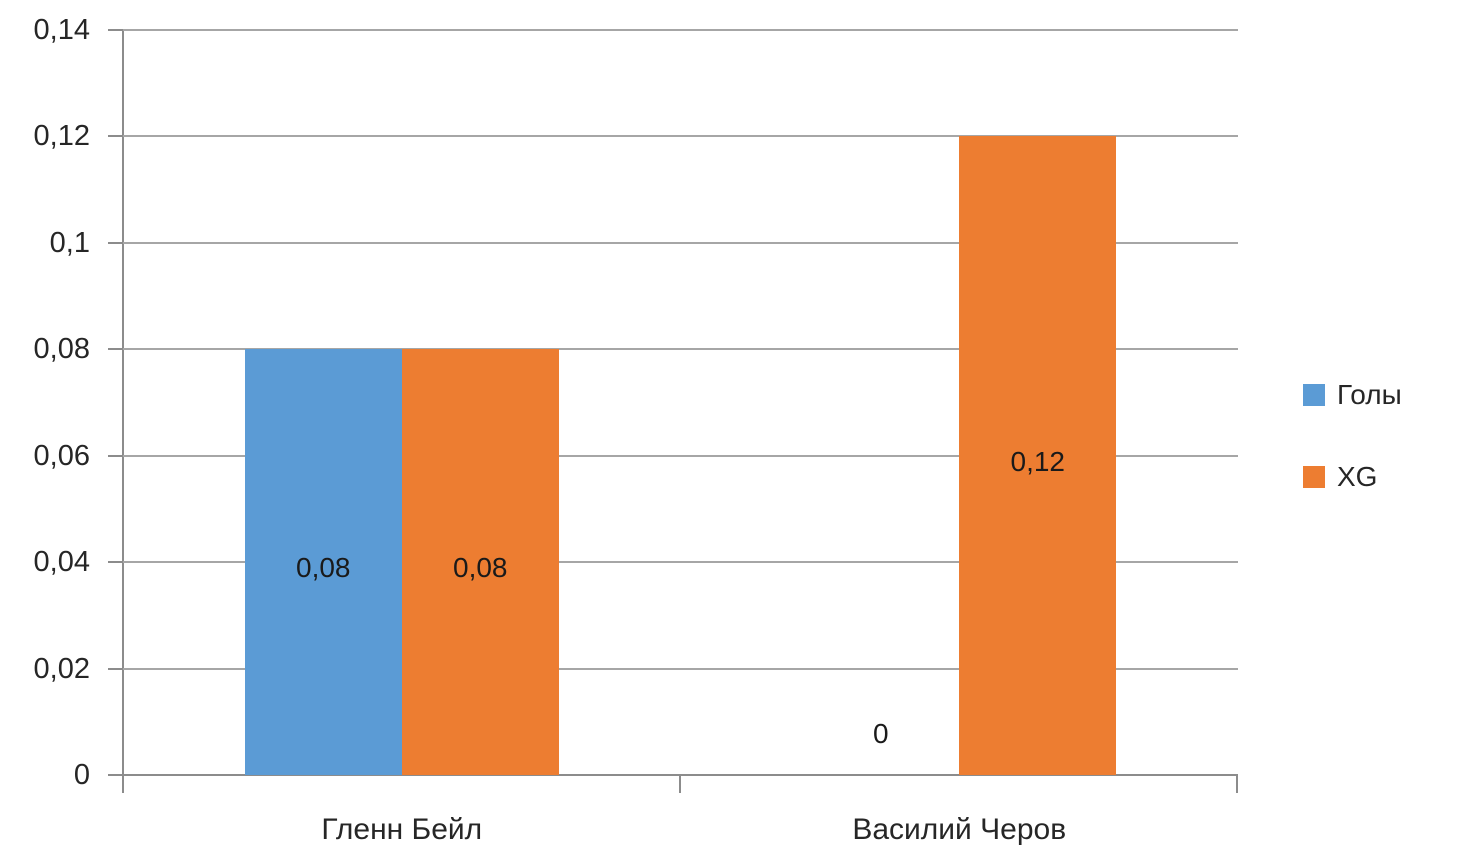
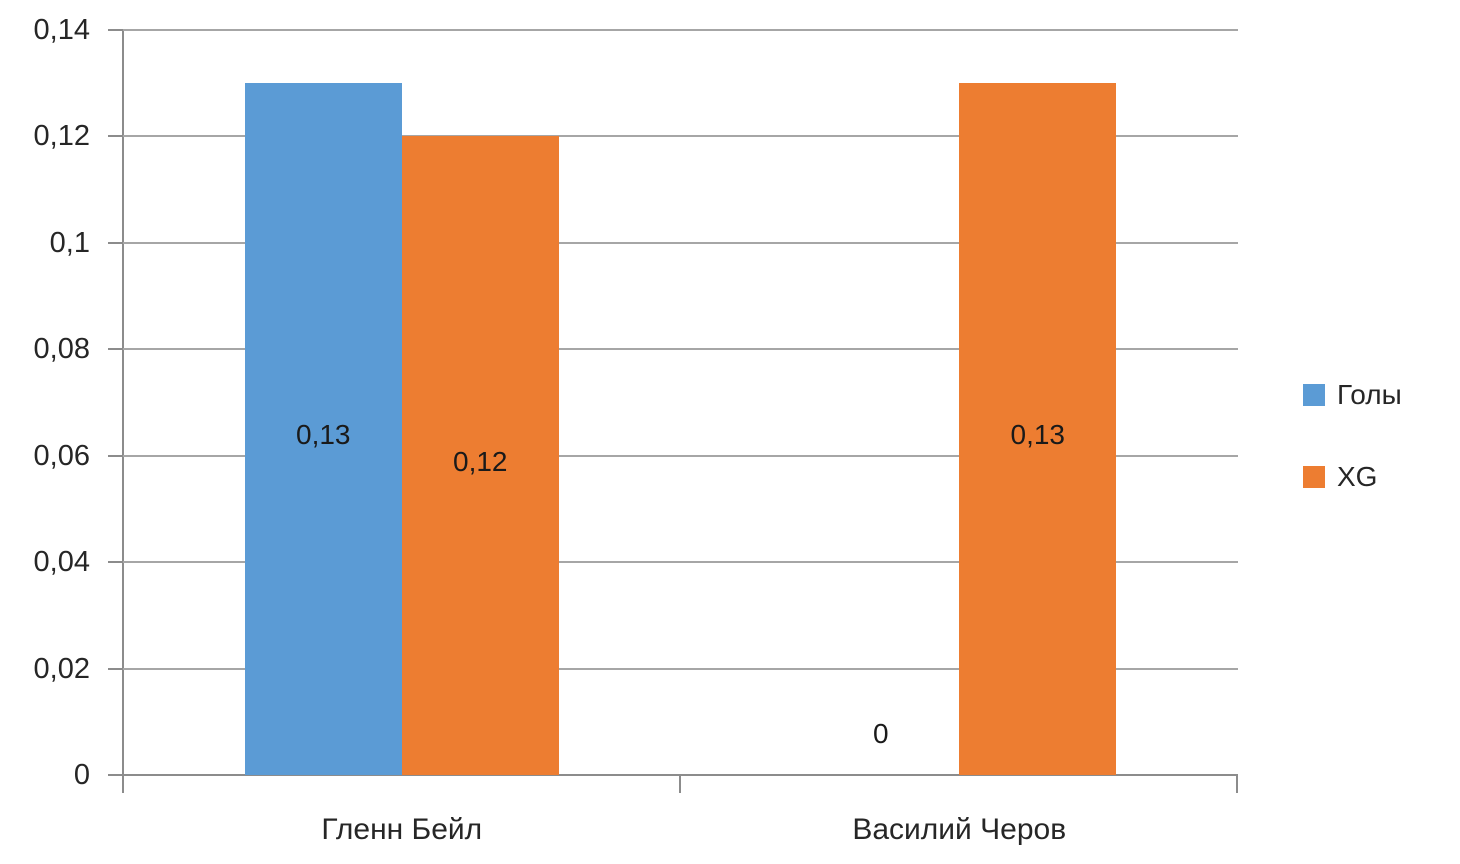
Голы/Гленн Бейл: 0,08 -> 0,13
XG/Гленн Бейл: 0,08 -> 0,12
XG/Василий Черов: 0,12 -> 0,13
